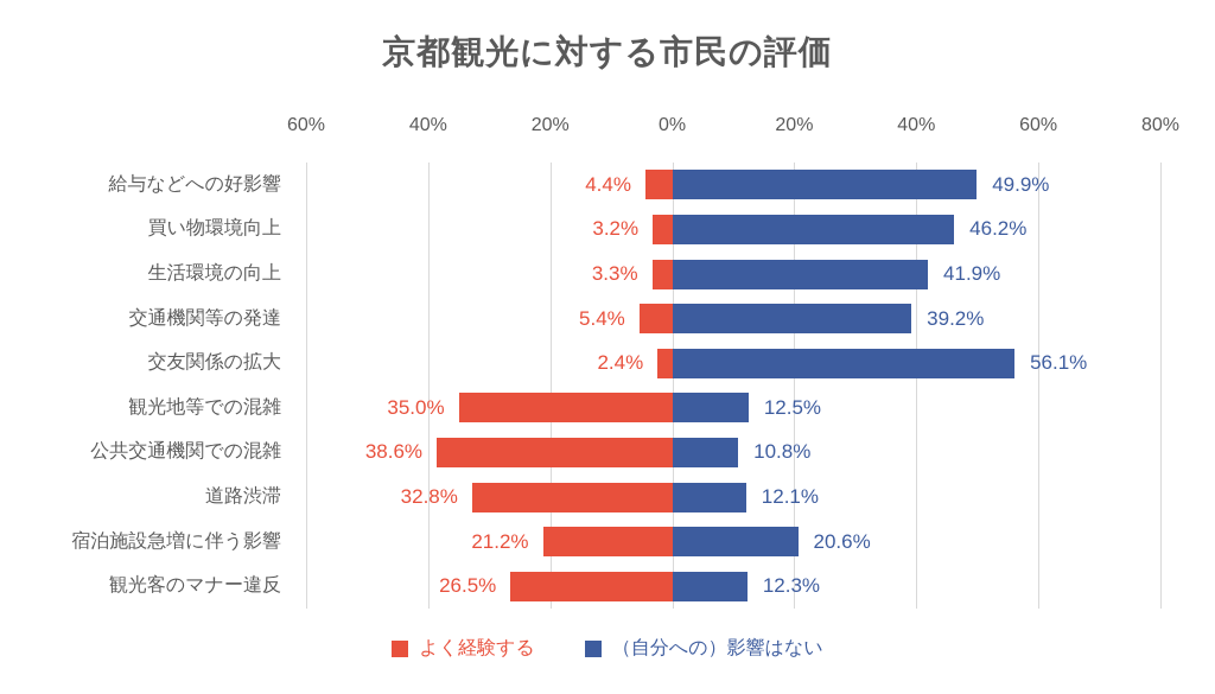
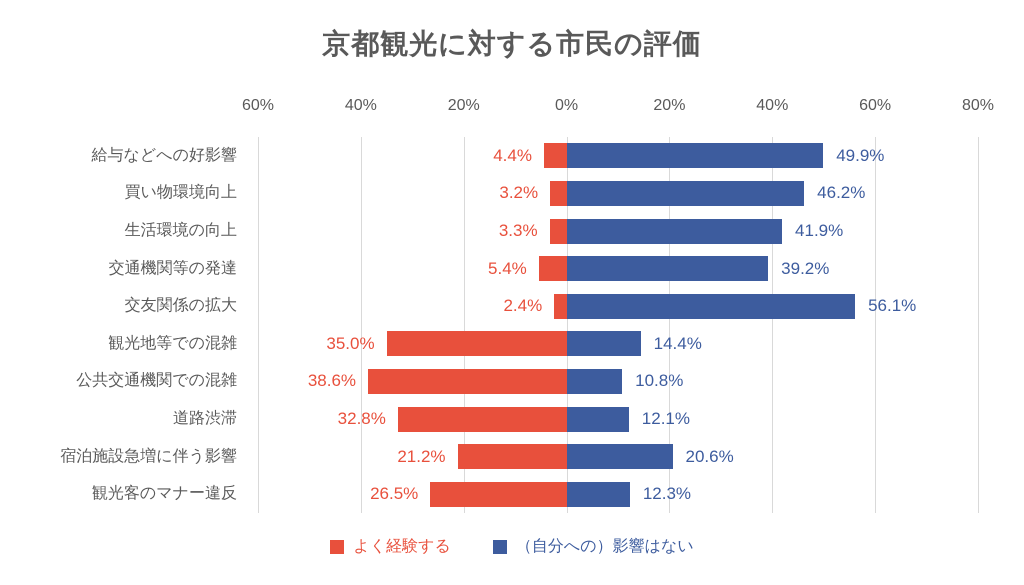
（自分への）影響はない/観光地等での混雑: 12.5% -> 14.4%
